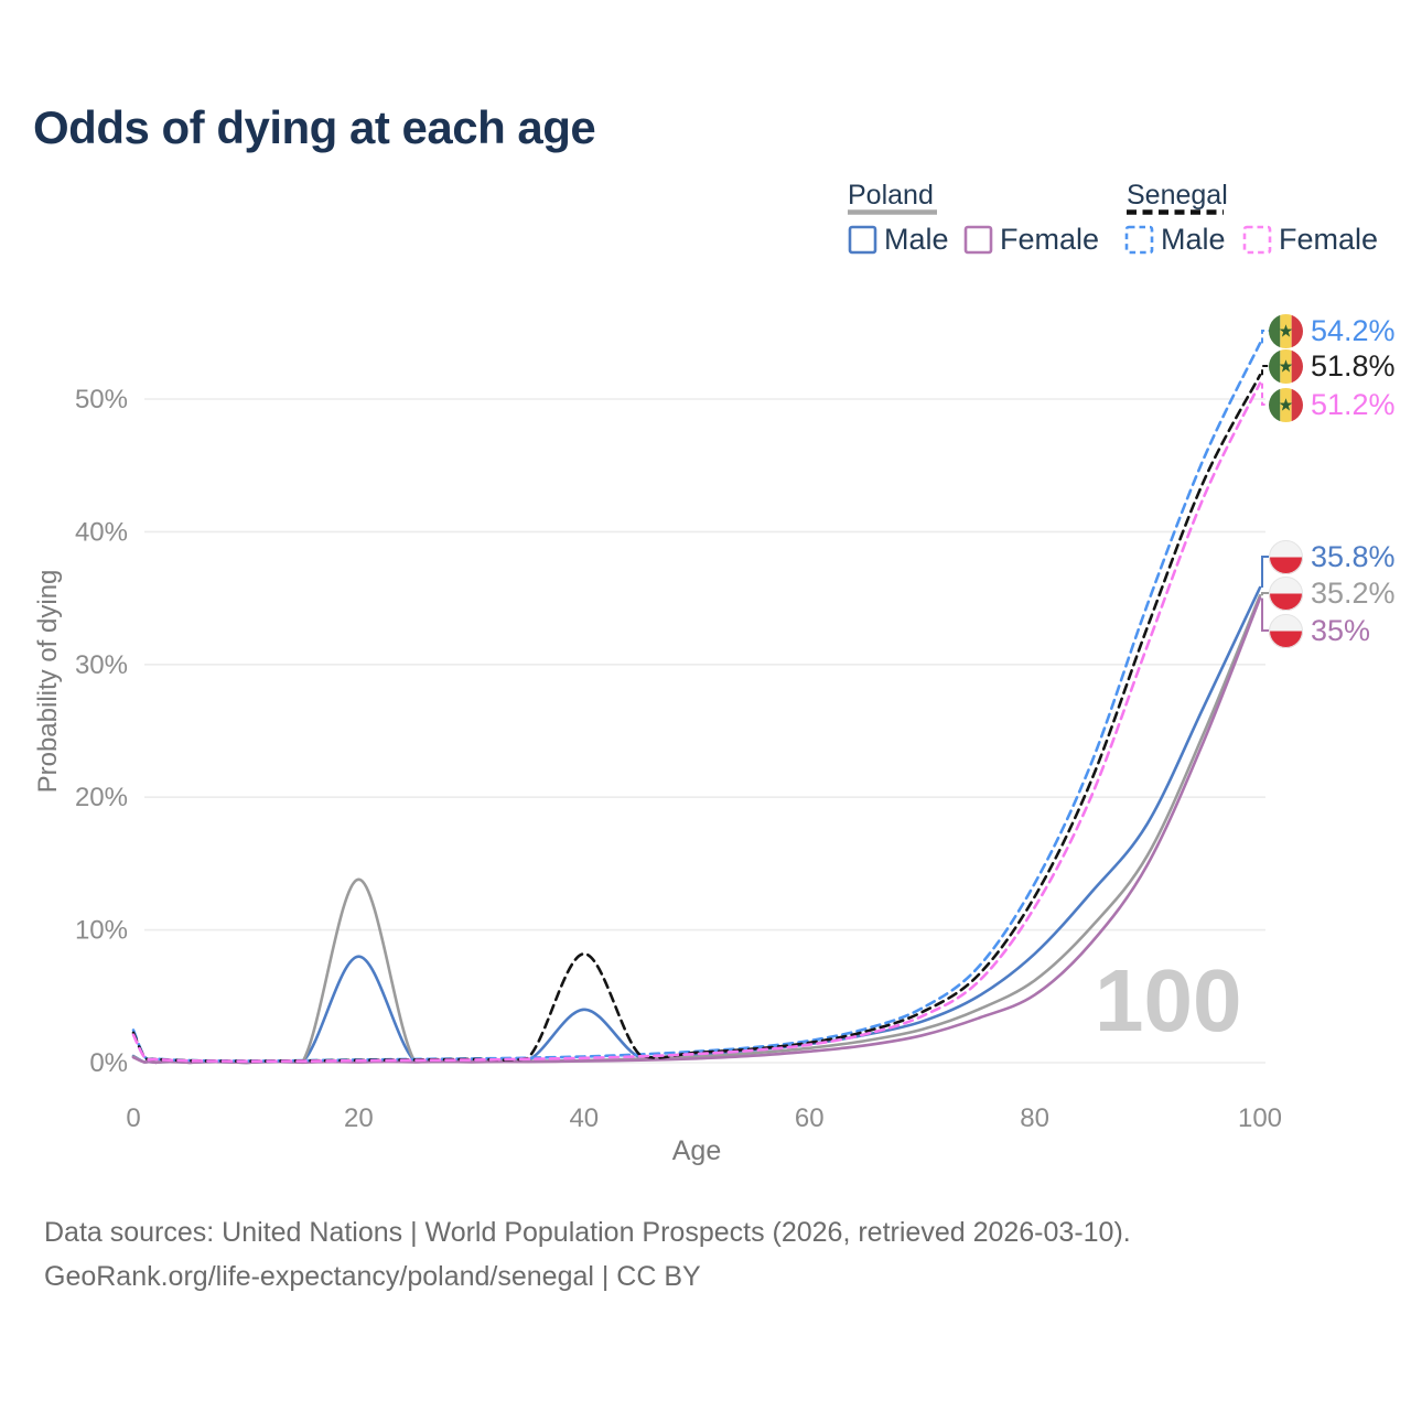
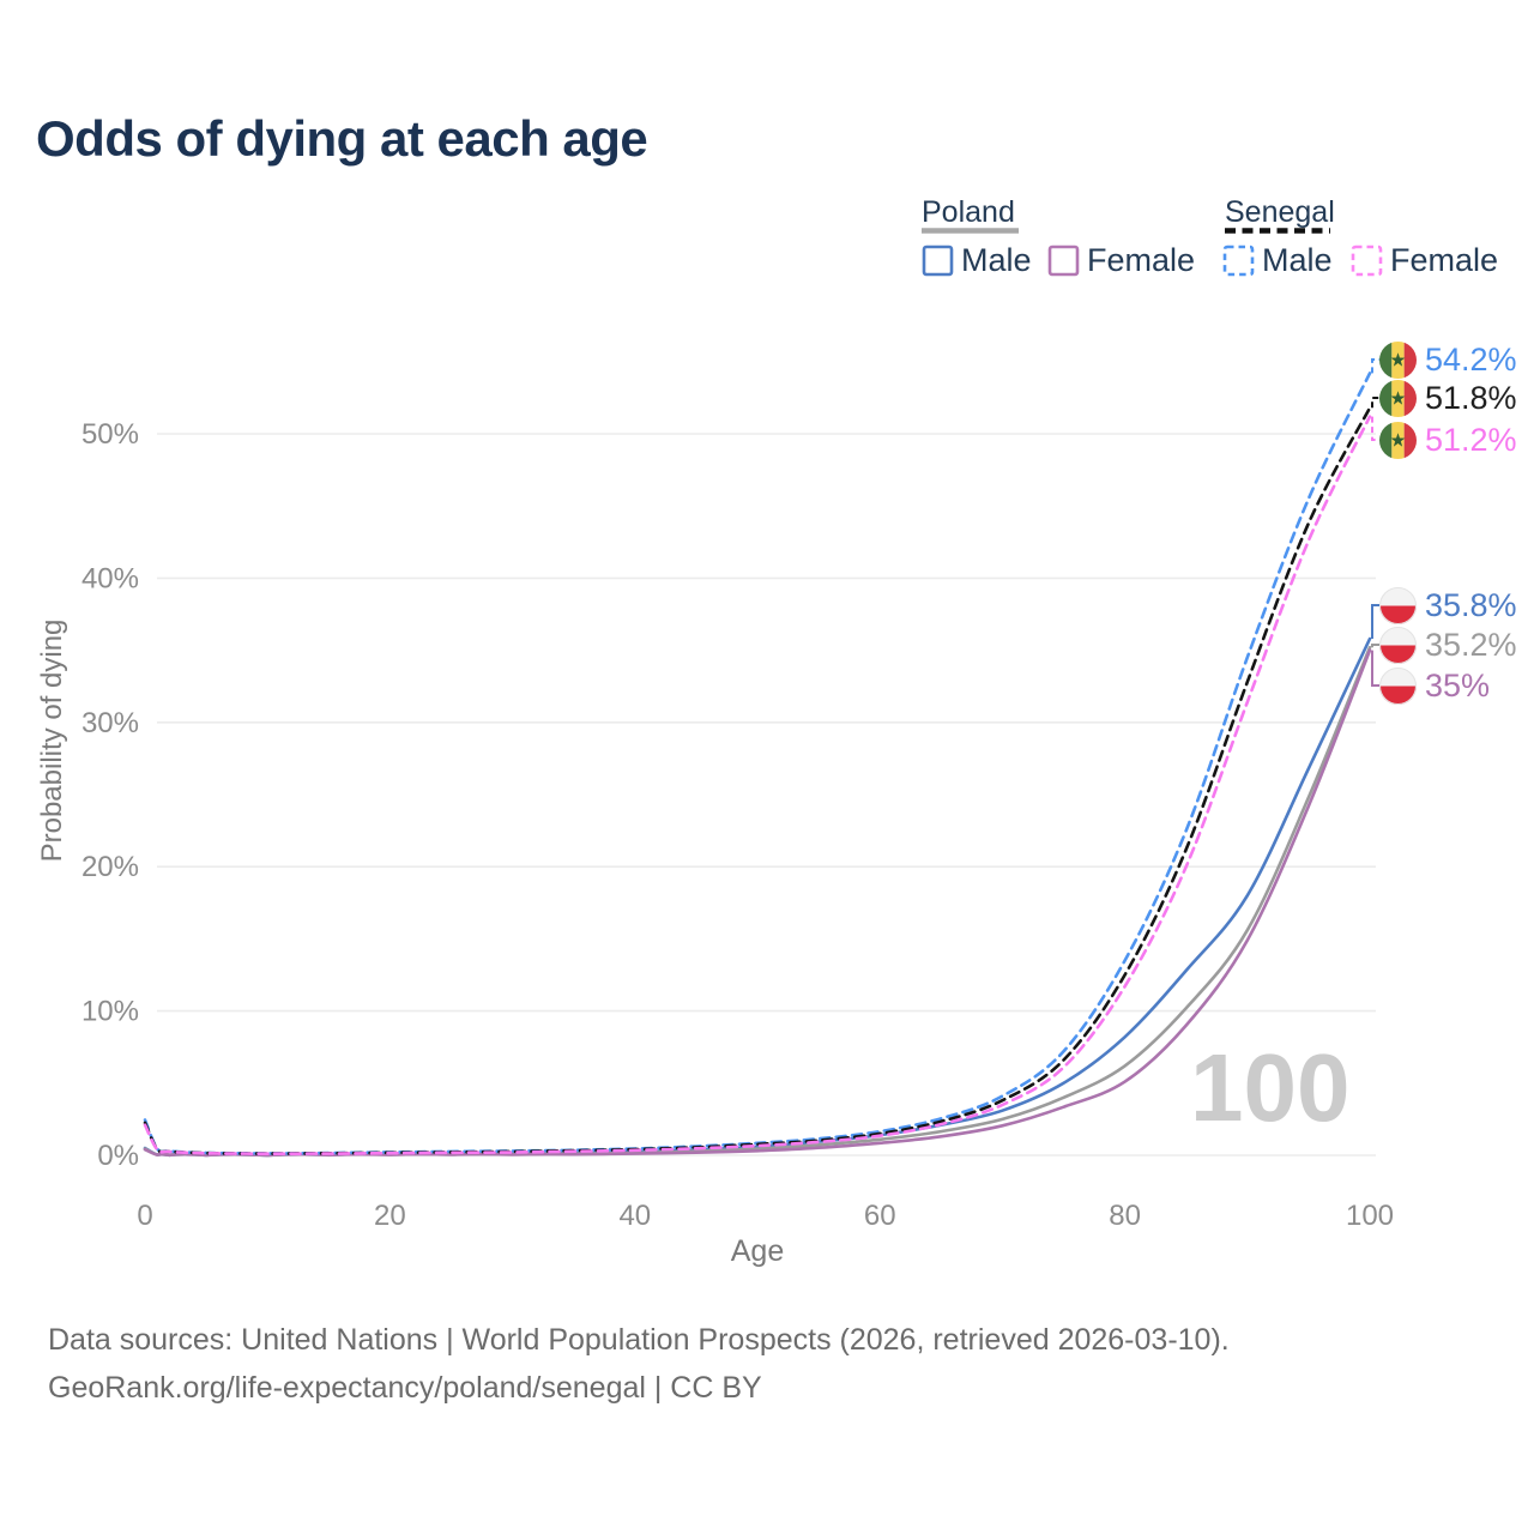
Poland Male/20: 8.0% -> 0.1%
Poland/20: 13.8% -> 0.1%
Poland Male/40: 4.0% -> 0.2%
Senegal/40: 8.2% -> 0.4%
